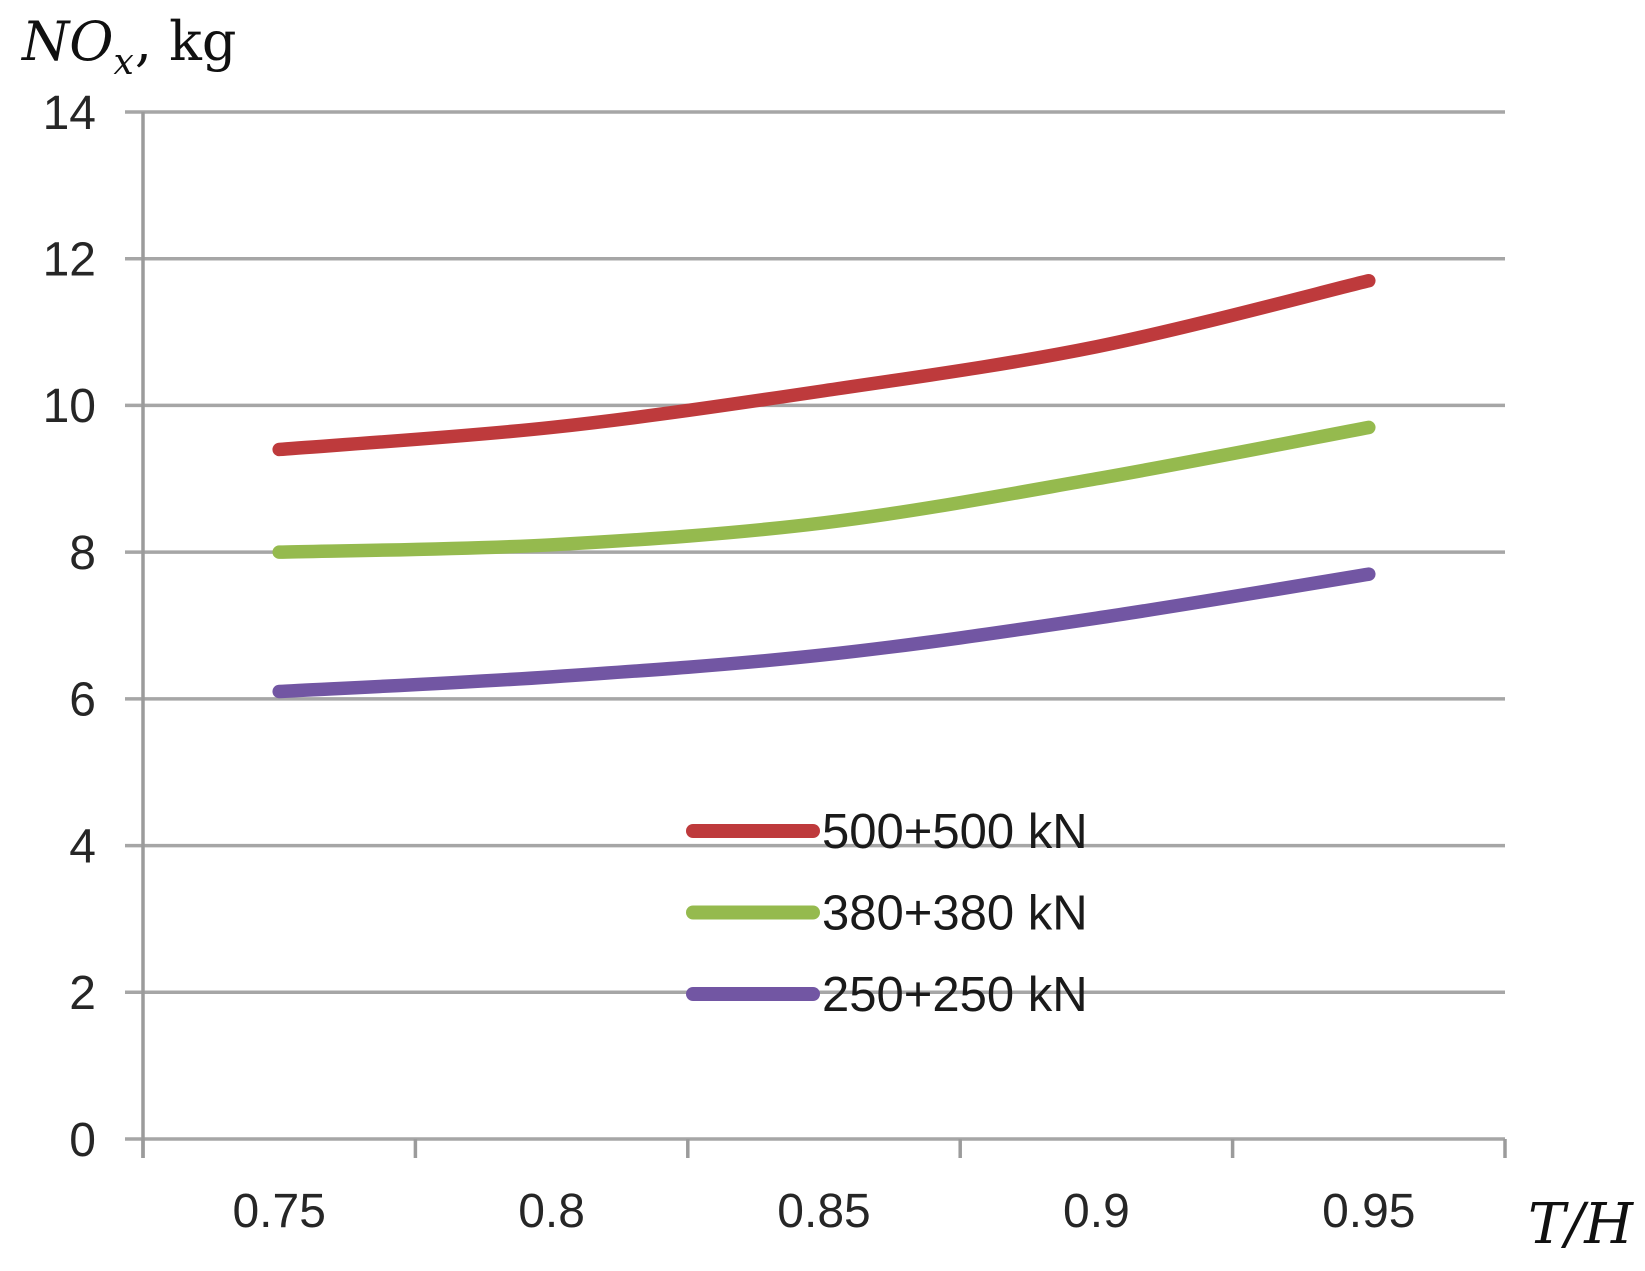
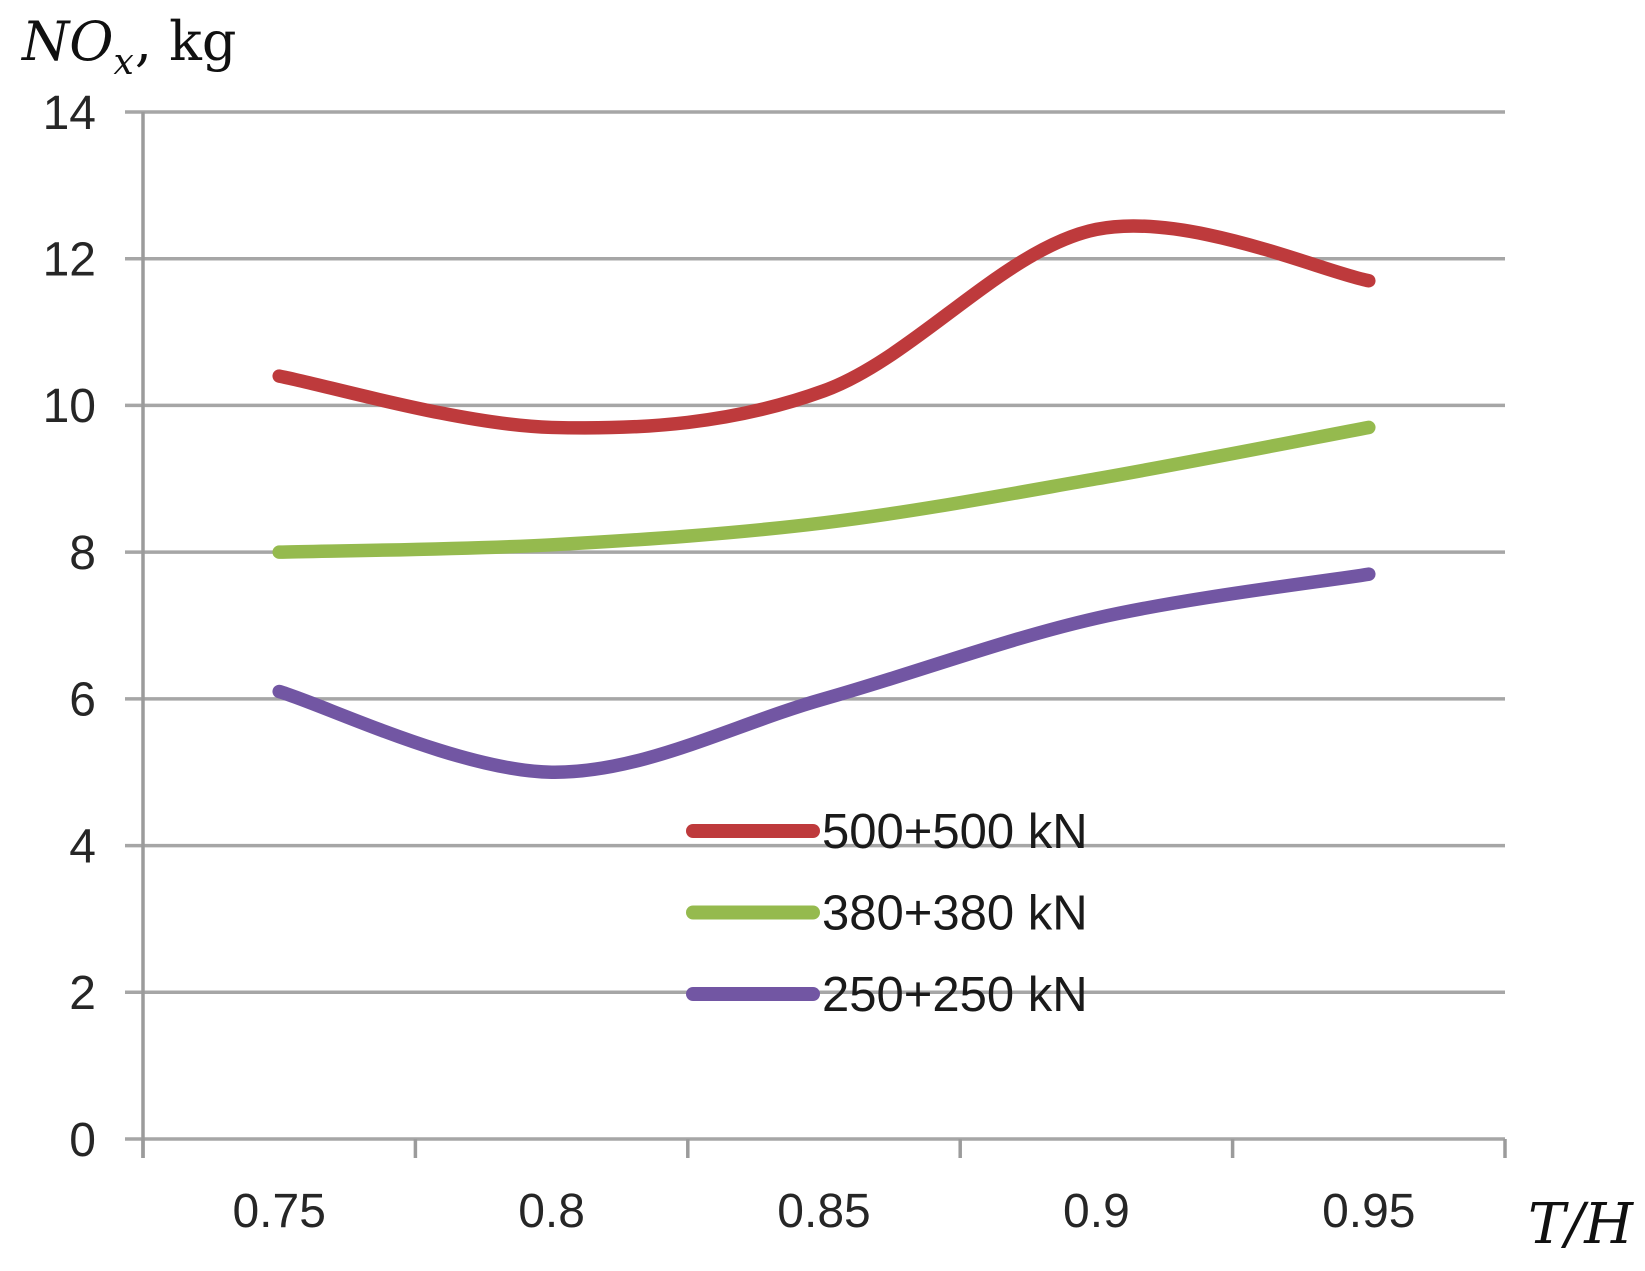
500+500 kN/0.75: 9.4 -> 10.4
250+250 kN/0.8: 6.3 -> 5.0
250+250 kN/0.85: 6.6 -> 6.0
500+500 kN/0.9: 10.8 -> 12.4
